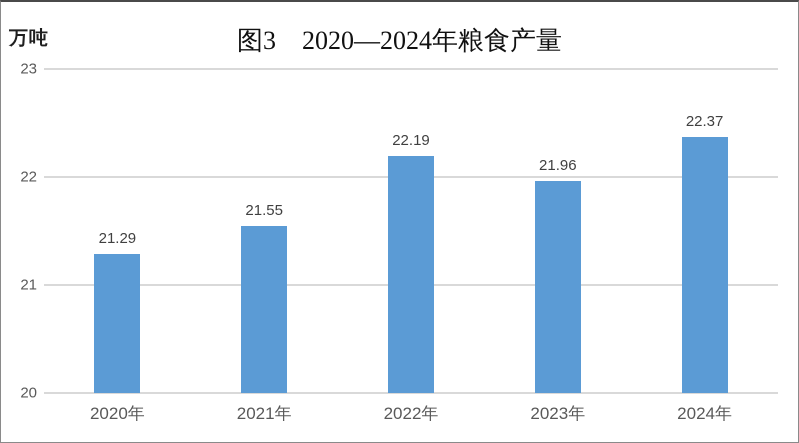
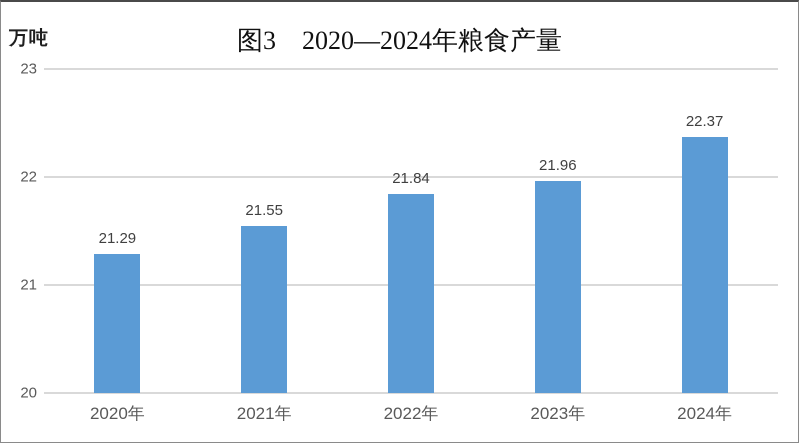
2022年: 22.19 -> 21.84
